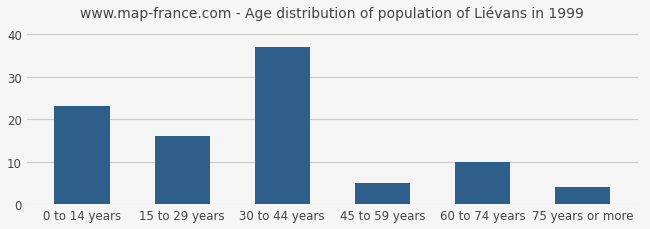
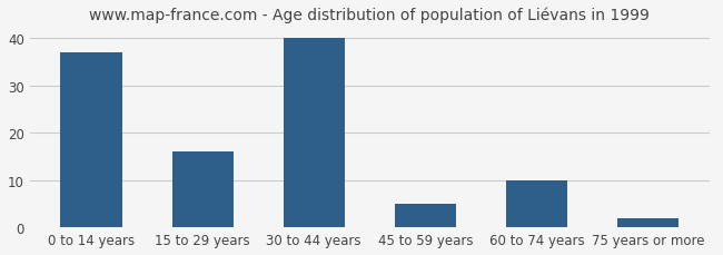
0 to 14 years: 23 -> 37
30 to 44 years: 37 -> 40
75 years or more: 4 -> 2
